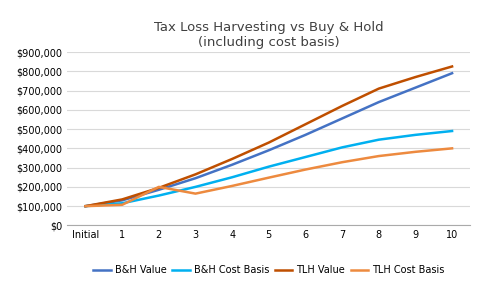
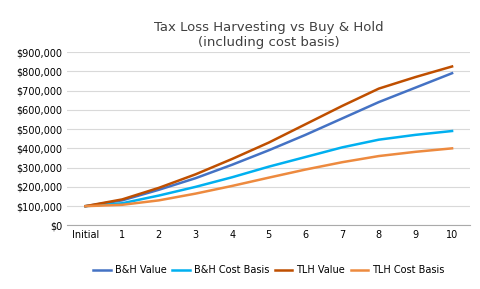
TLH Cost Basis/2: $200,000 -> $130,000
